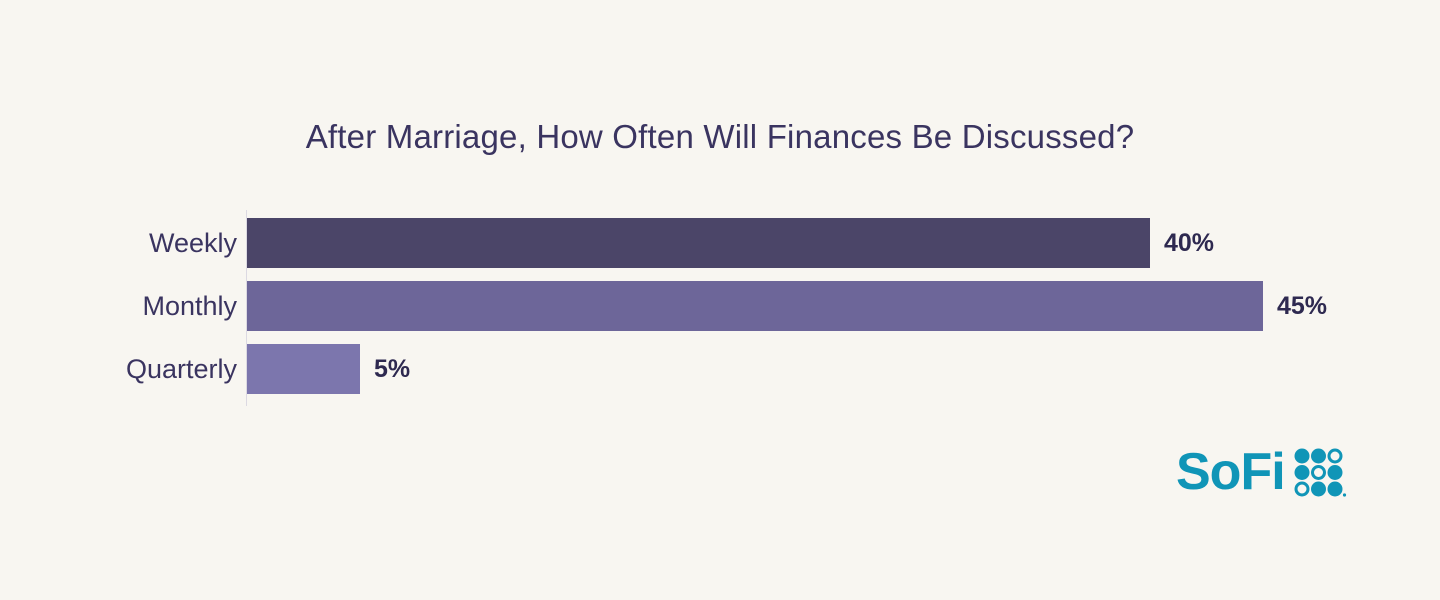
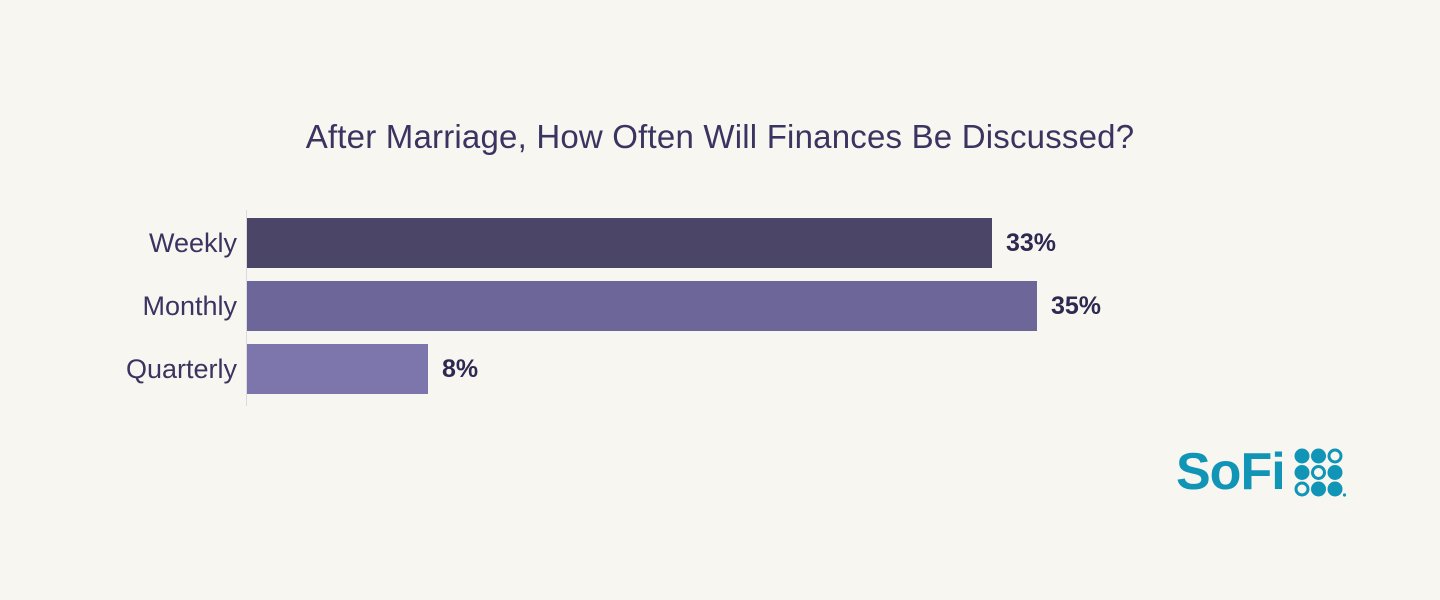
Weekly: 40% -> 33%
Monthly: 45% -> 35%
Quarterly: 5% -> 8%
